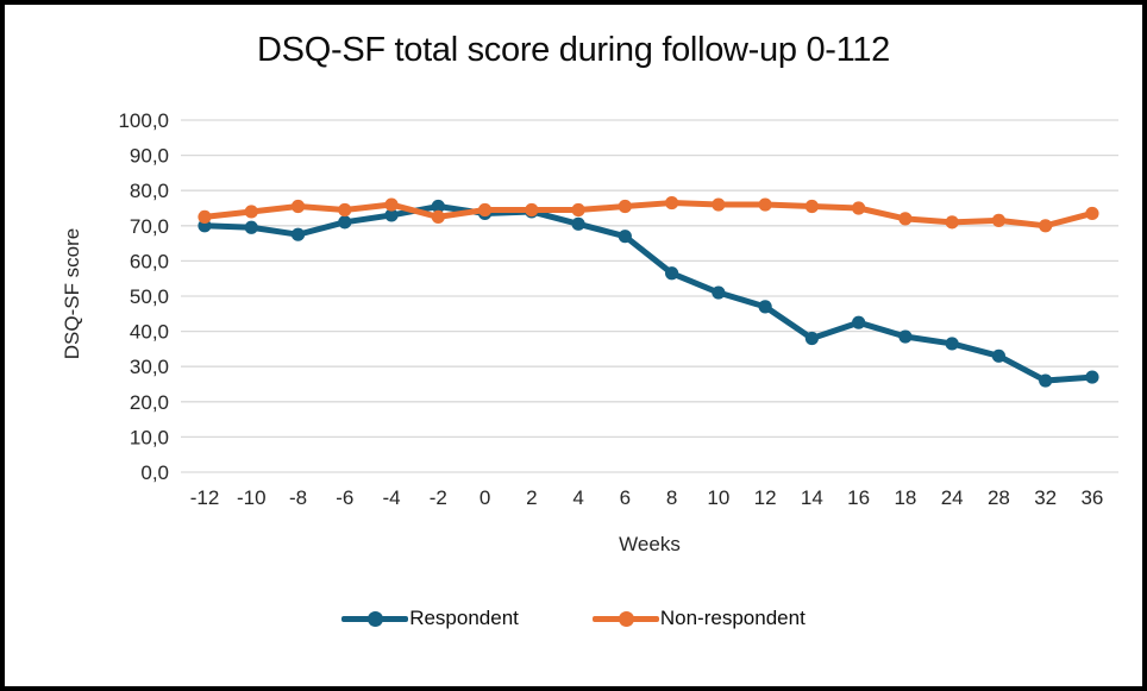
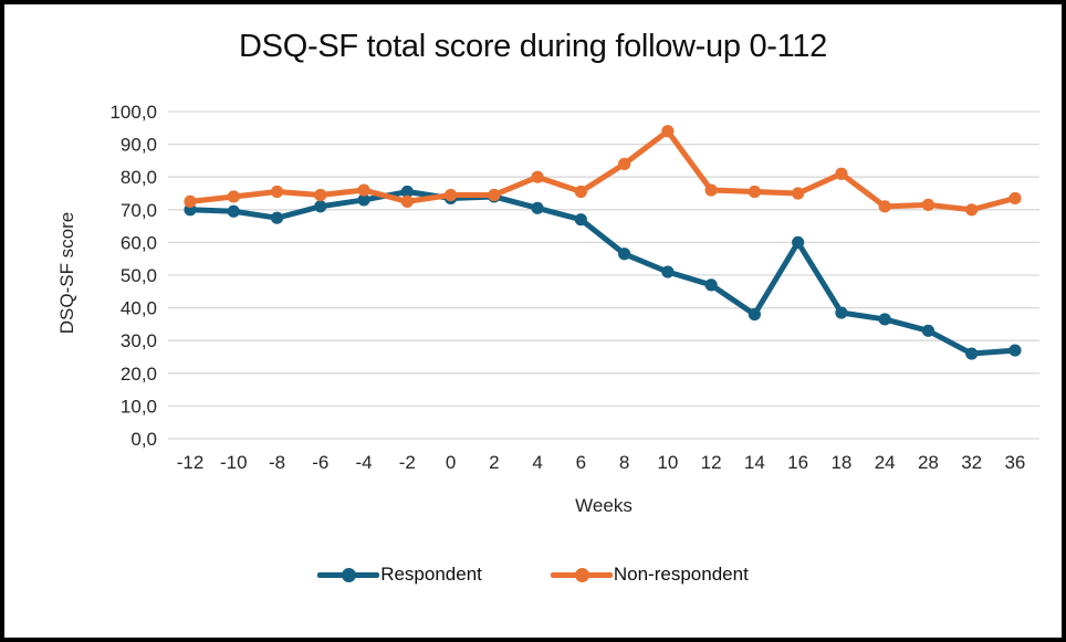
Non-respondent/4: 74 -> 80
Non-respondent/8: 76 -> 84
Non-respondent/10: 76 -> 94
Respondent/16: 42 -> 60
Non-respondent/18: 72 -> 81
